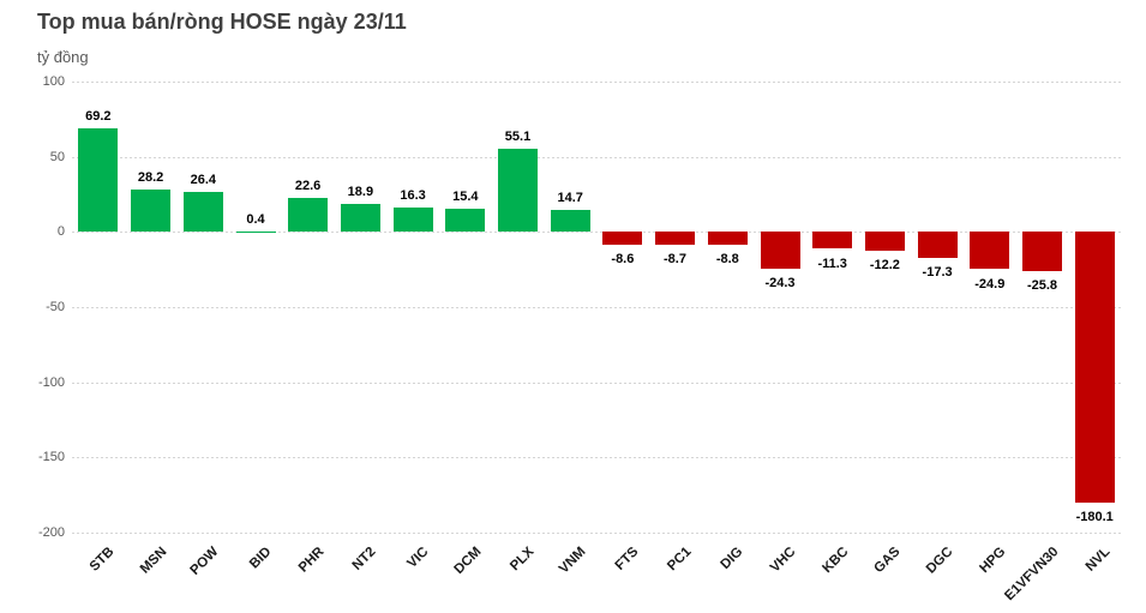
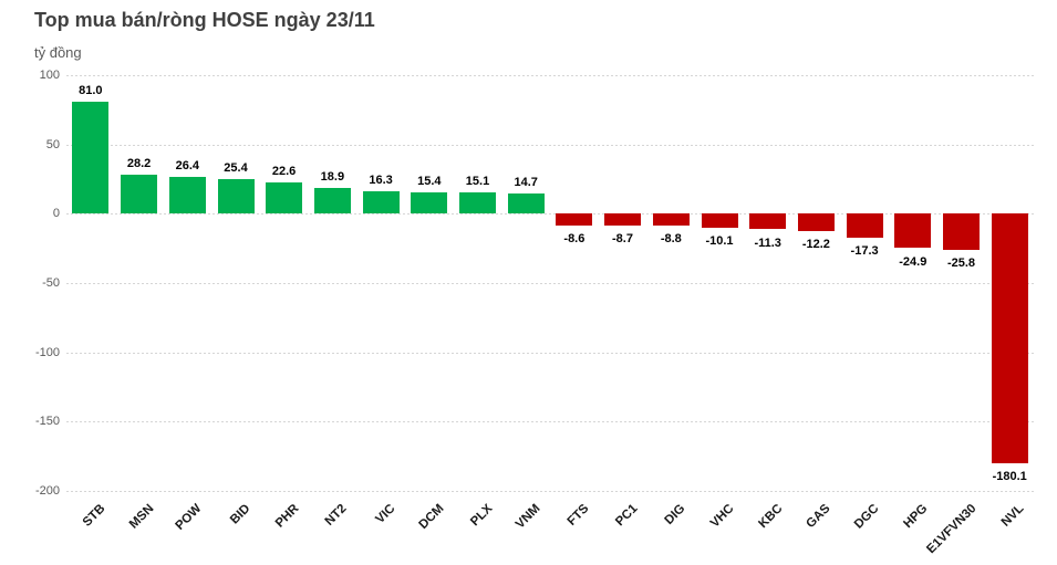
STB: 69.2 -> 81.0
BID: 0.4 -> 25.4
PLX: 55.1 -> 15.1
VHC: -24.3 -> -10.1
